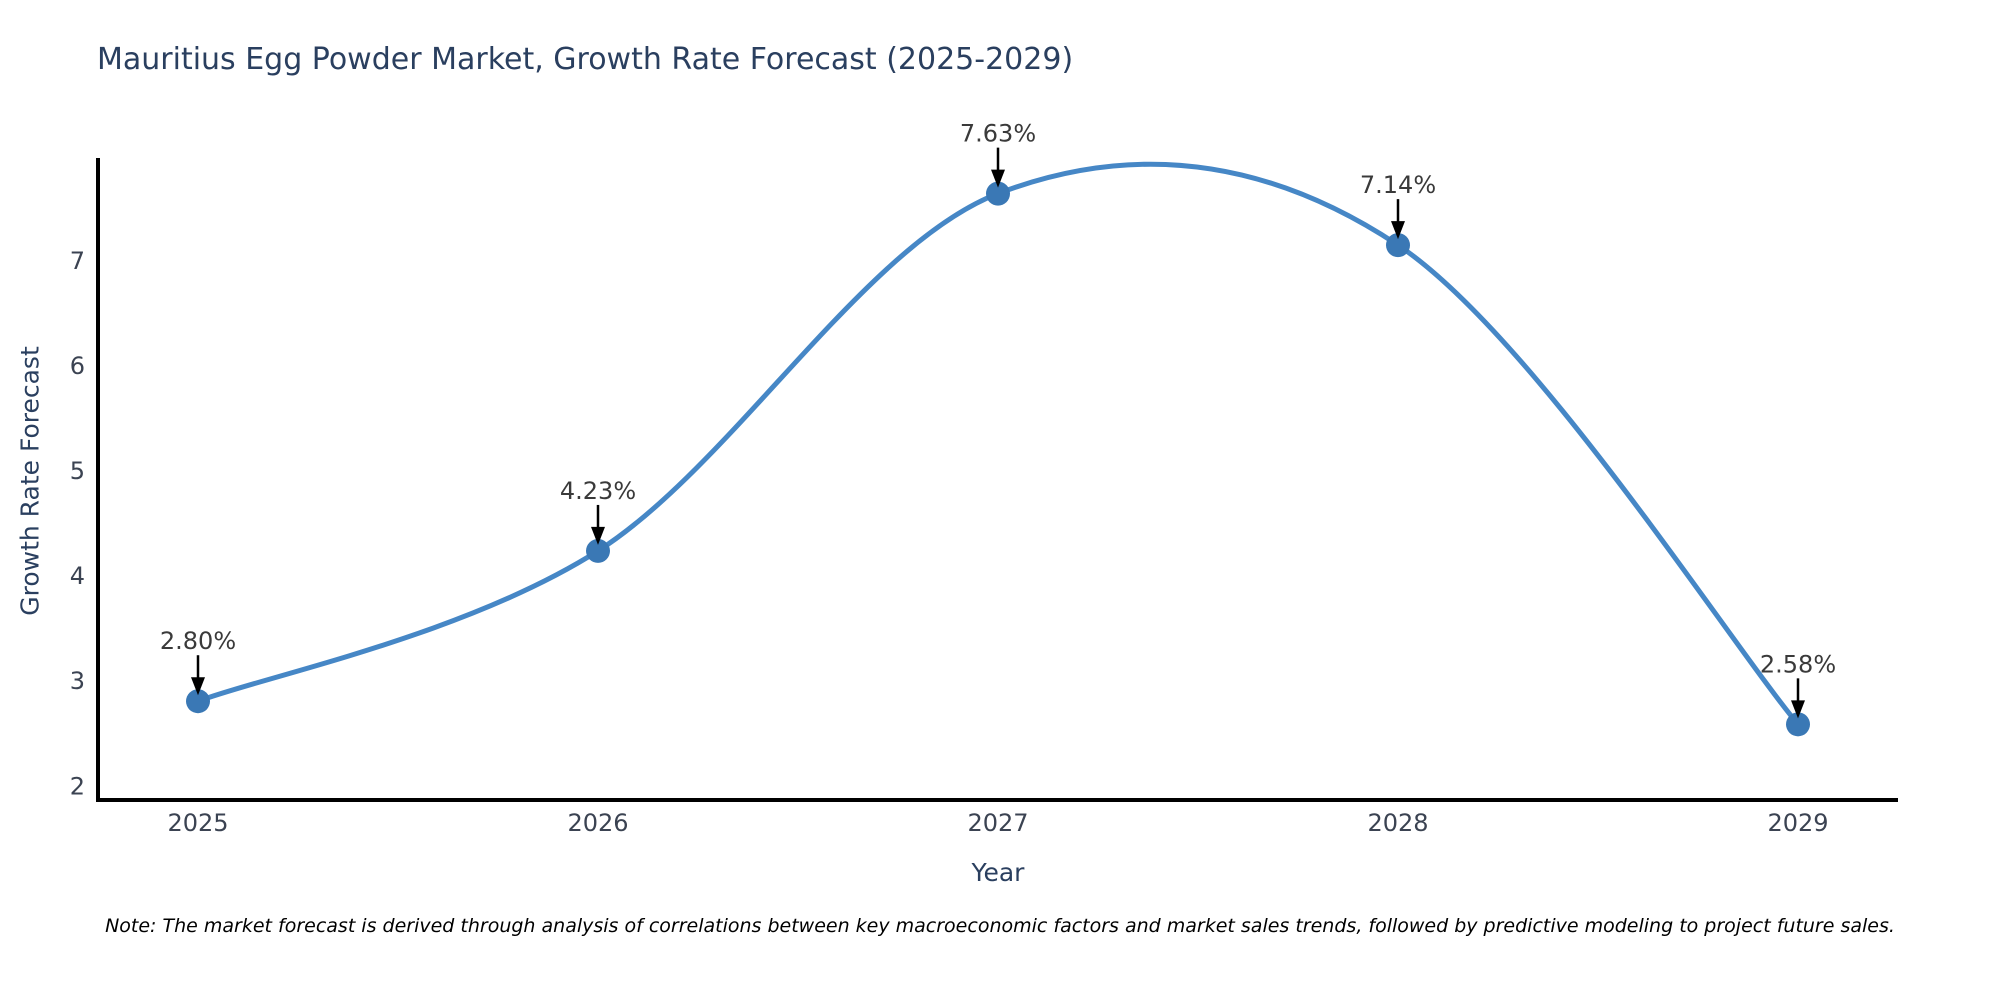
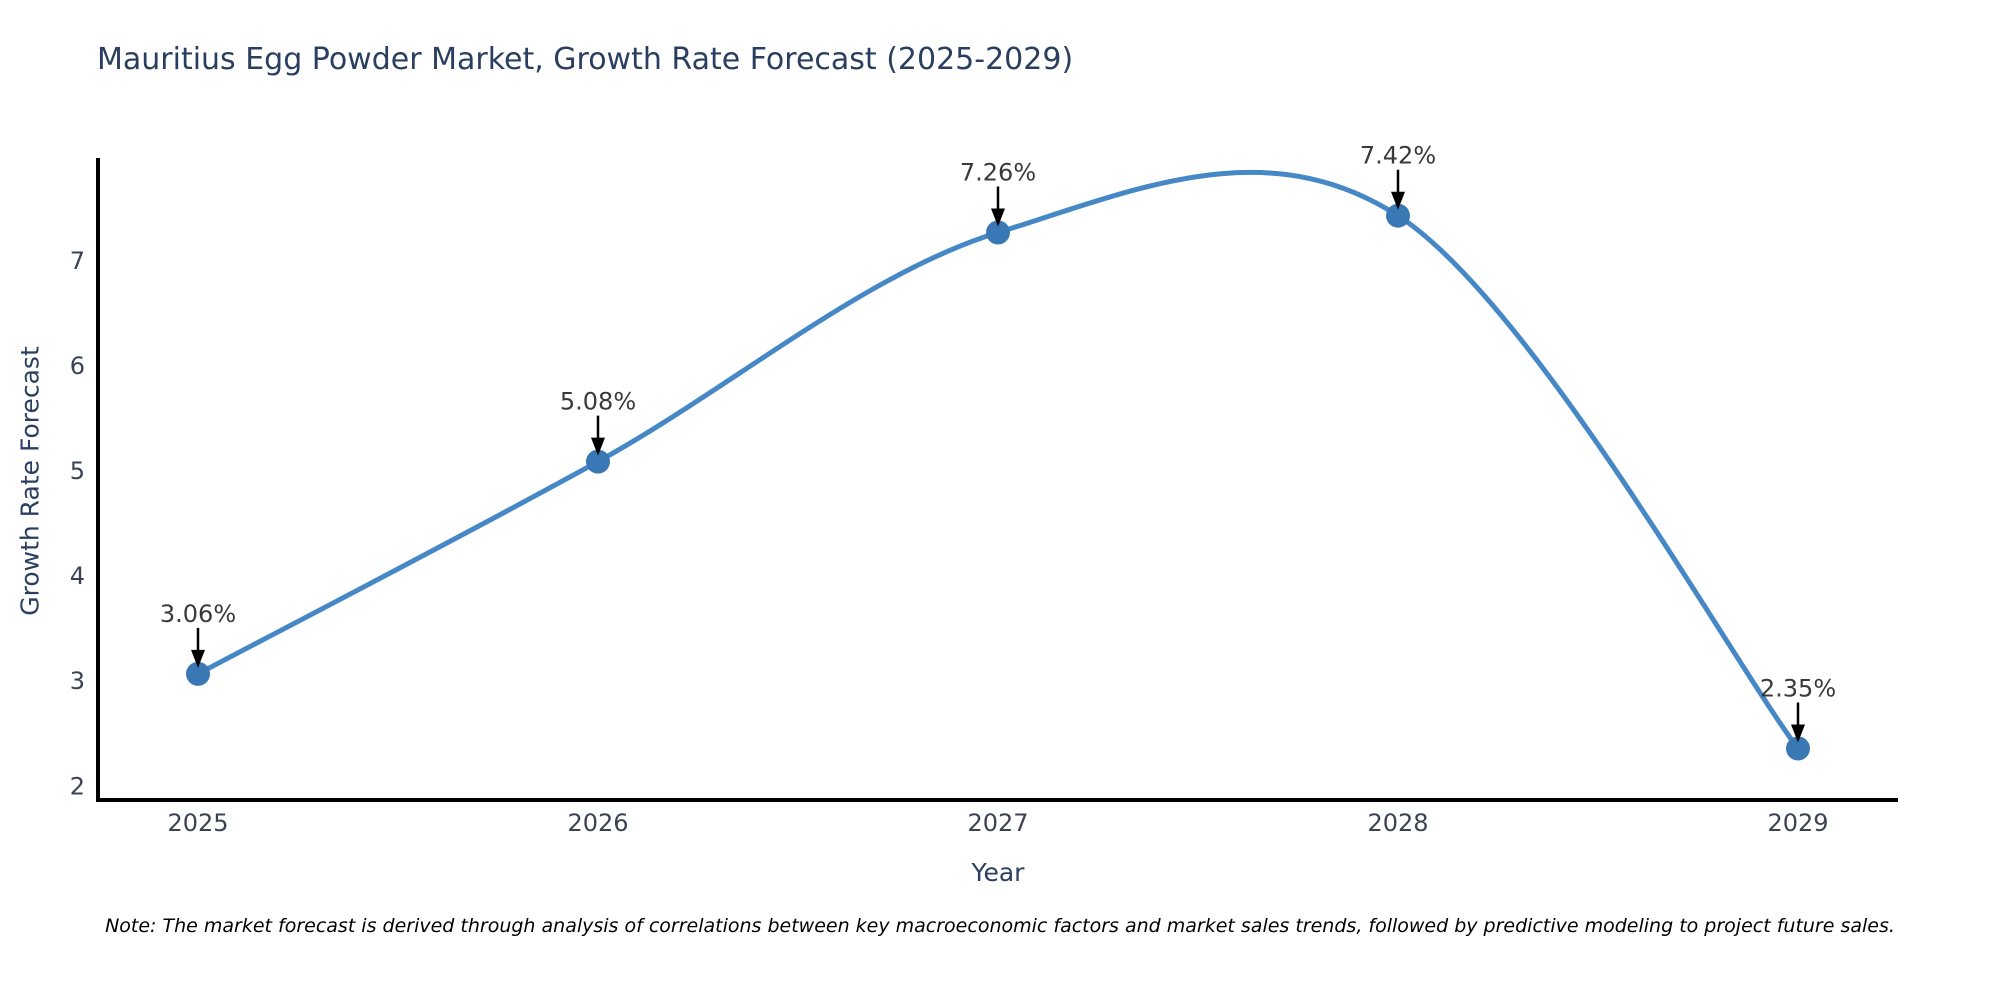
2025: 2.80% -> 3.06%
2026: 4.23% -> 5.08%
2027: 7.63% -> 7.26%
2028: 7.14% -> 7.42%
2029: 2.58% -> 2.35%
